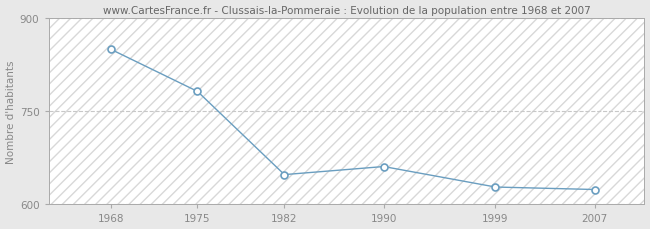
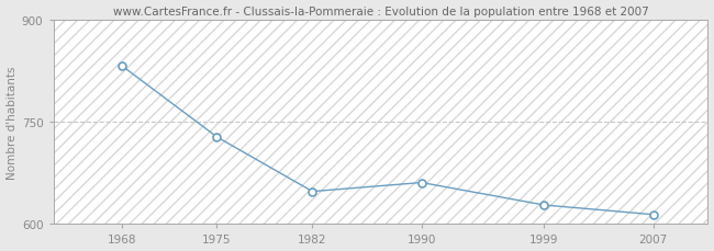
1968: 850 -> 833
1975: 782 -> 728
2007: 624 -> 614
